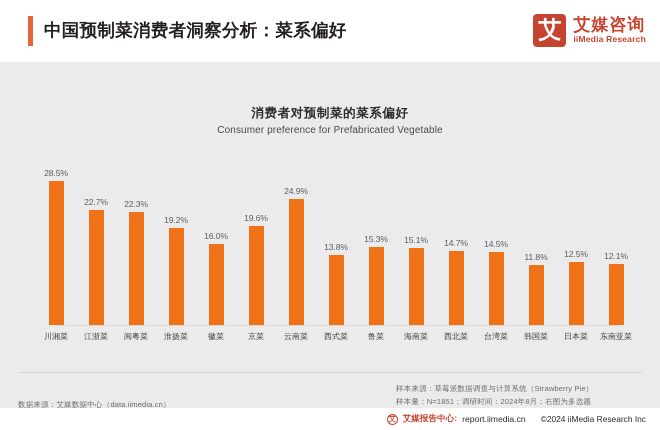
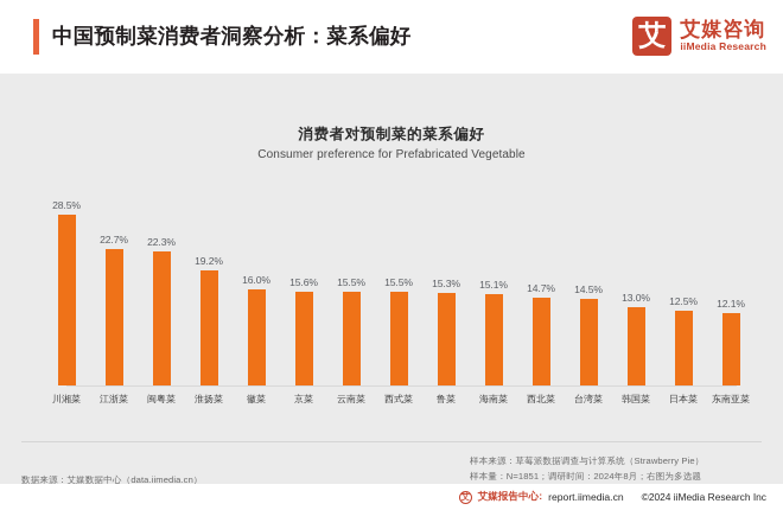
京菜: 19.6% -> 15.6%
云南菜: 24.9% -> 15.5%
西式菜: 13.8% -> 15.5%
韩国菜: 11.8% -> 13.0%
